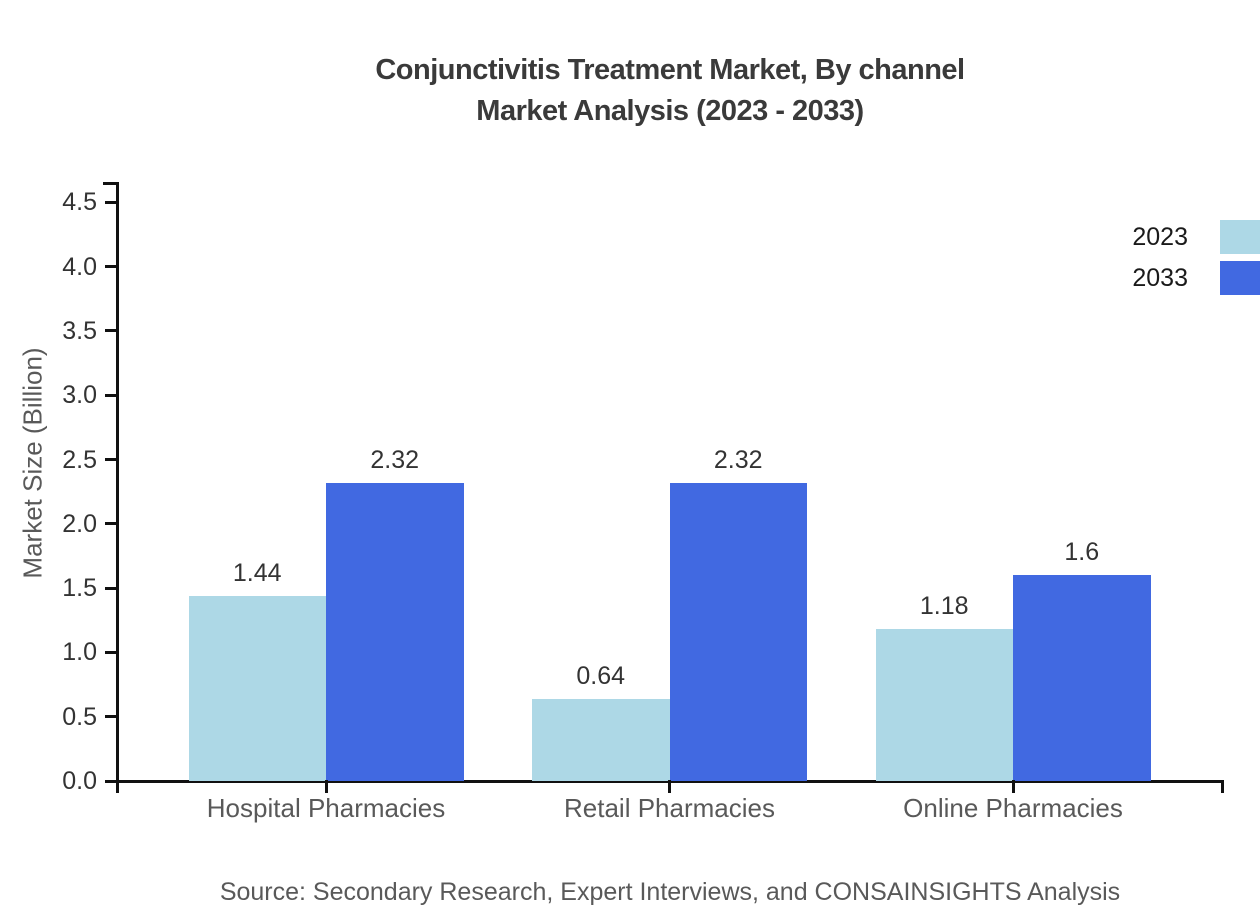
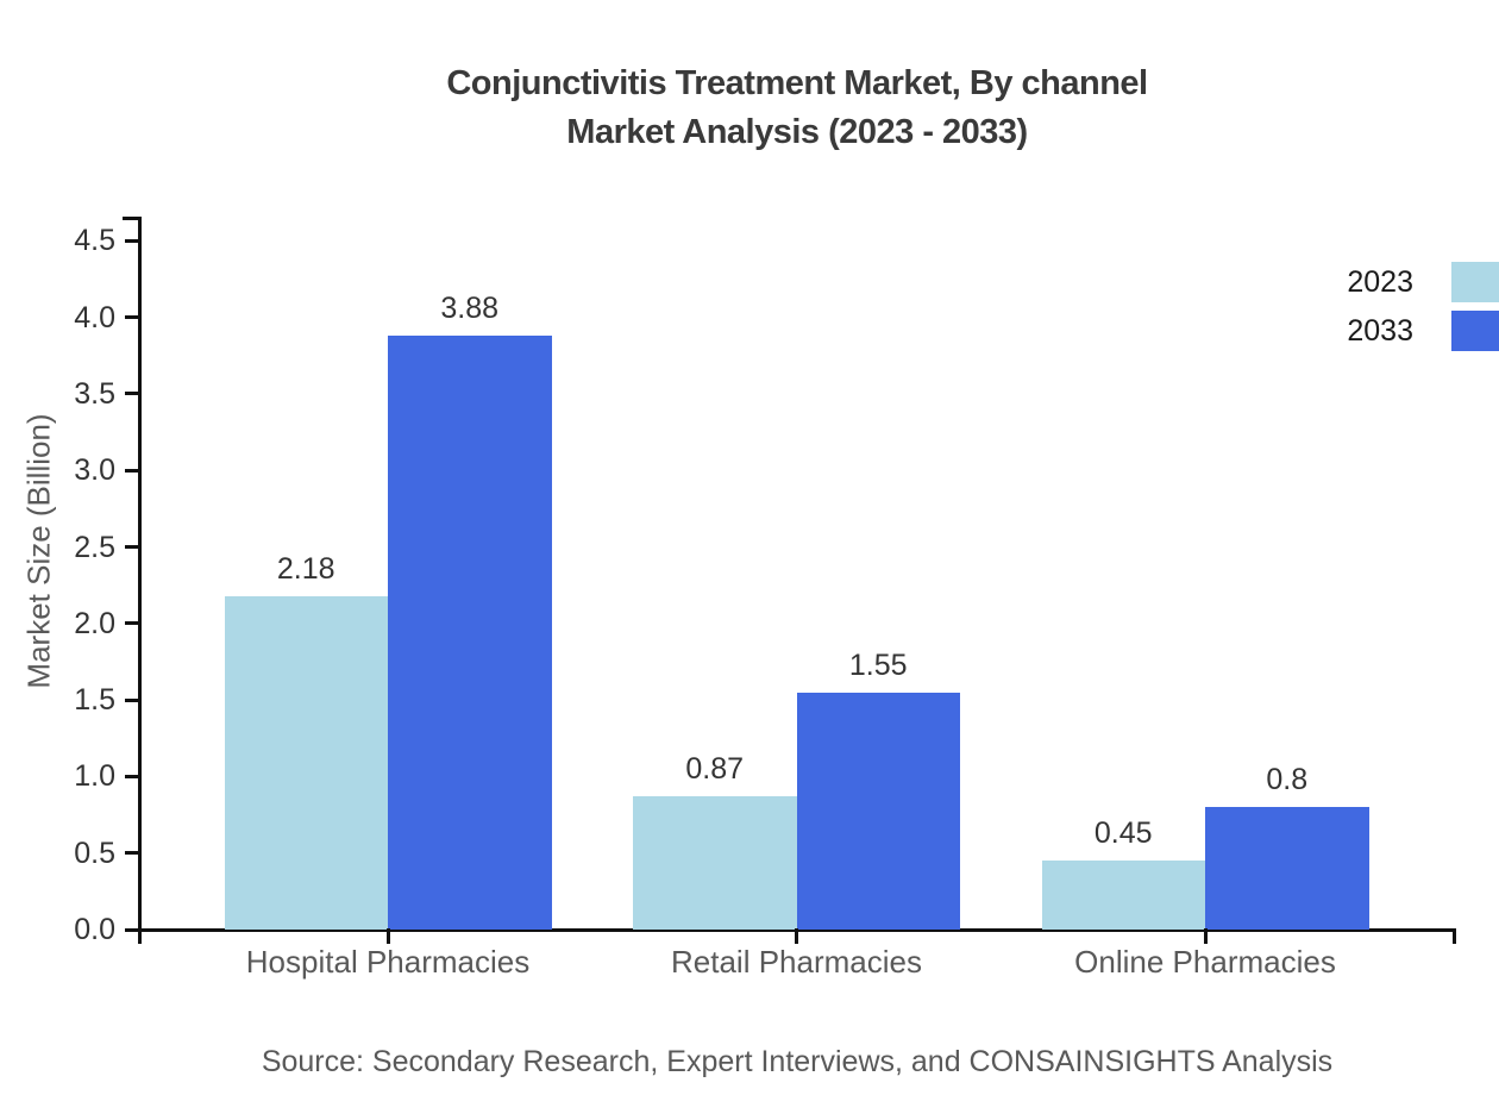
2023/Hospital Pharmacies: 1.44 -> 2.18
2033/Hospital Pharmacies: 2.32 -> 3.88
2023/Retail Pharmacies: 0.64 -> 0.87
2033/Retail Pharmacies: 2.32 -> 1.55
2023/Online Pharmacies: 1.18 -> 0.45
2033/Online Pharmacies: 1.6 -> 0.8
